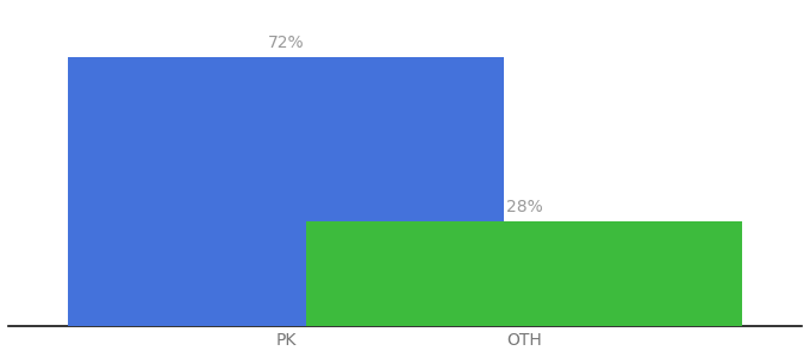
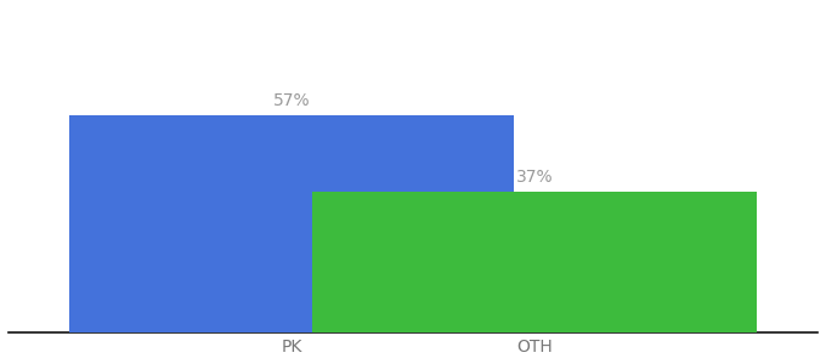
PK: 72% -> 57%
OTH: 28% -> 37%
